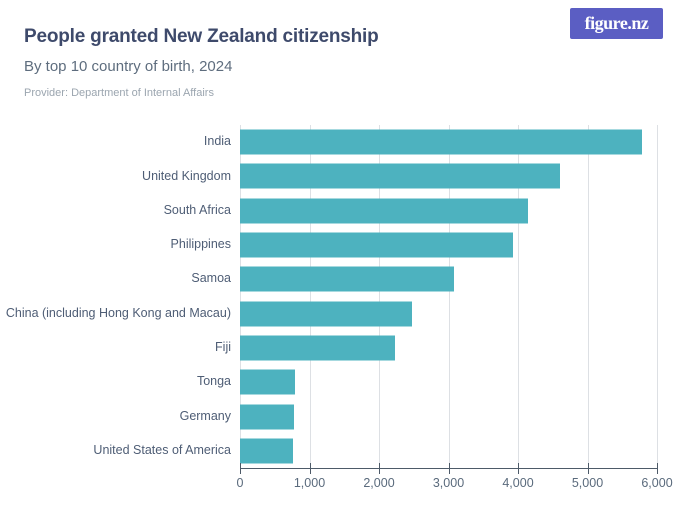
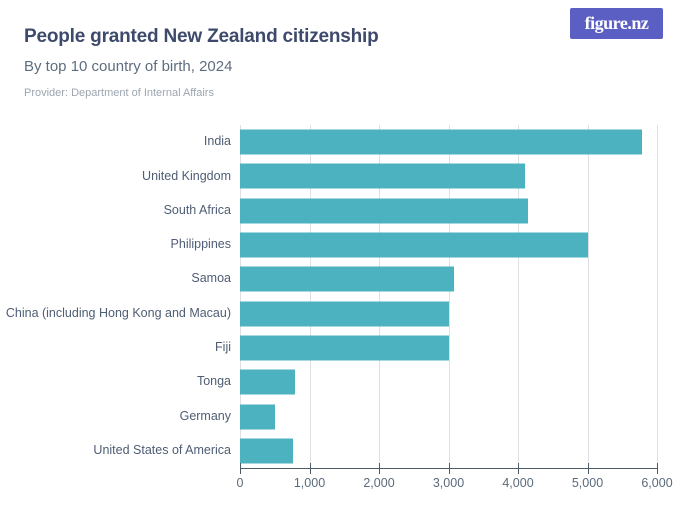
United Kingdom: 4600 -> 4100
Philippines: 3900 -> 5000
China (including Hong Kong and Macau): 2500 -> 3000
Fiji: 2200 -> 3000
Germany: 800 -> 500
